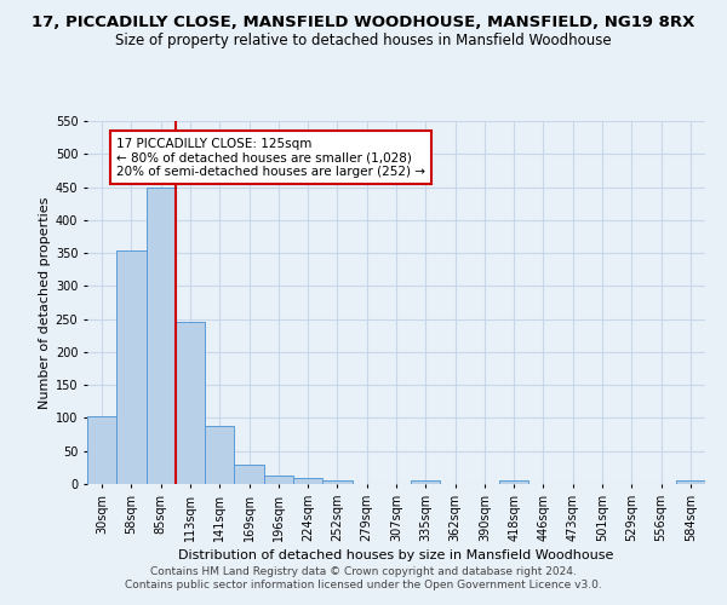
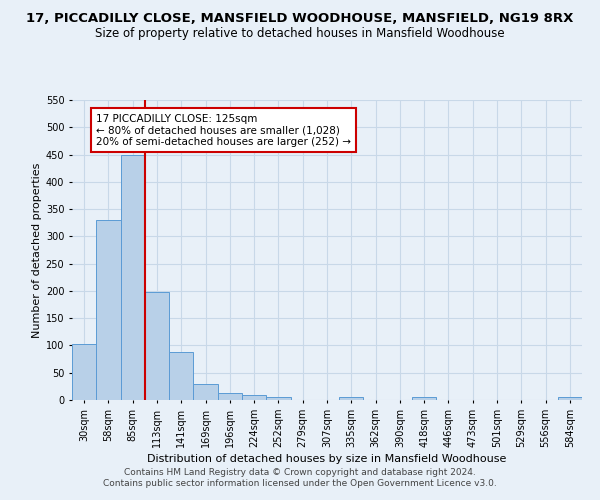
58sqm: 354 -> 330
113sqm: 246 -> 198
